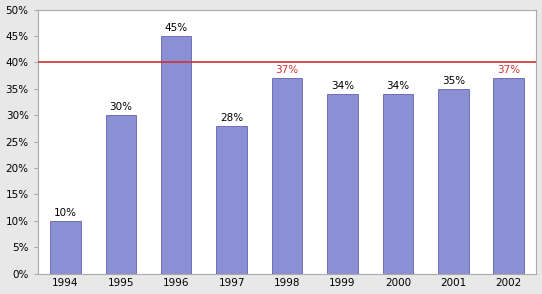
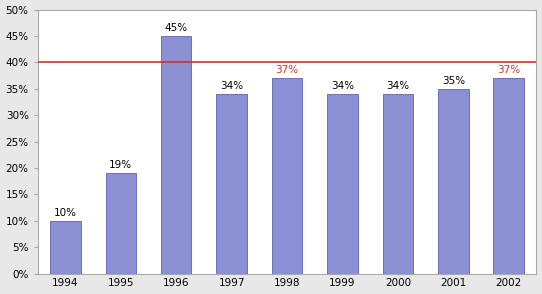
1995: 30% -> 19%
1997: 28% -> 34%
